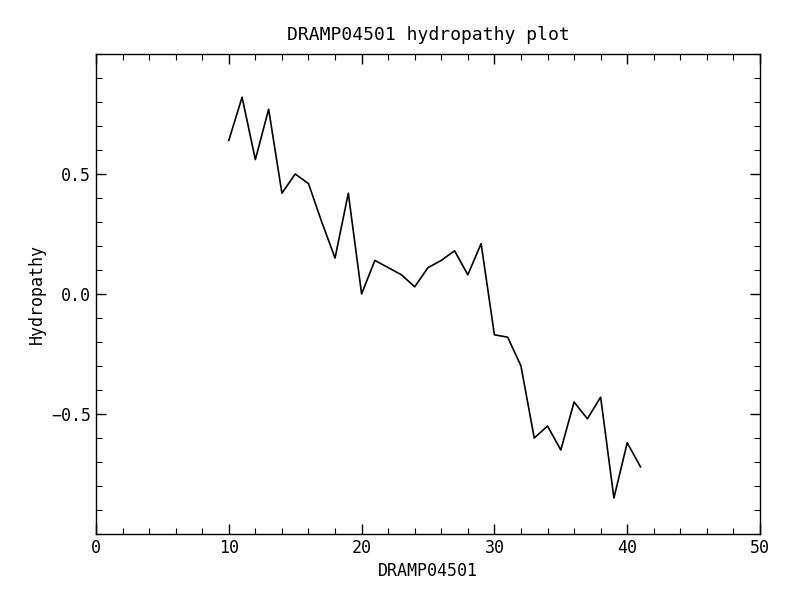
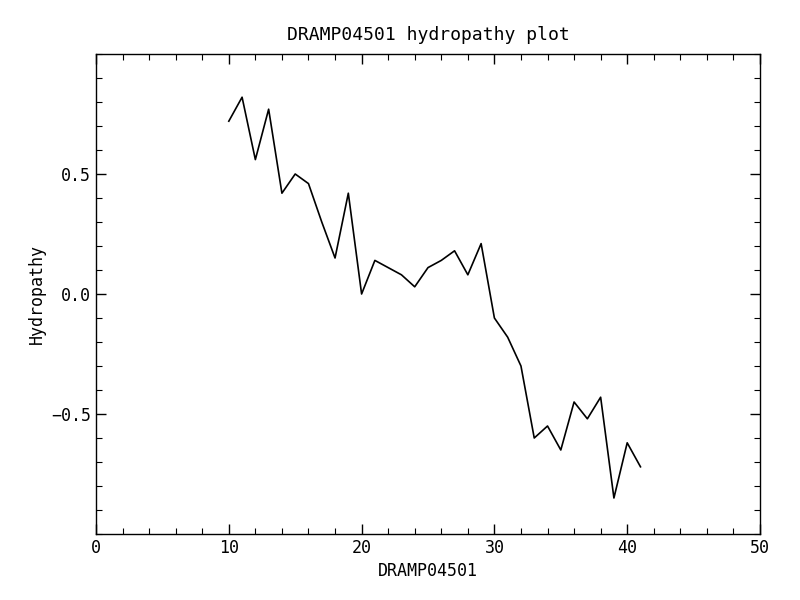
10: 0.64 -> 0.72
30: -0.17 -> -0.10
